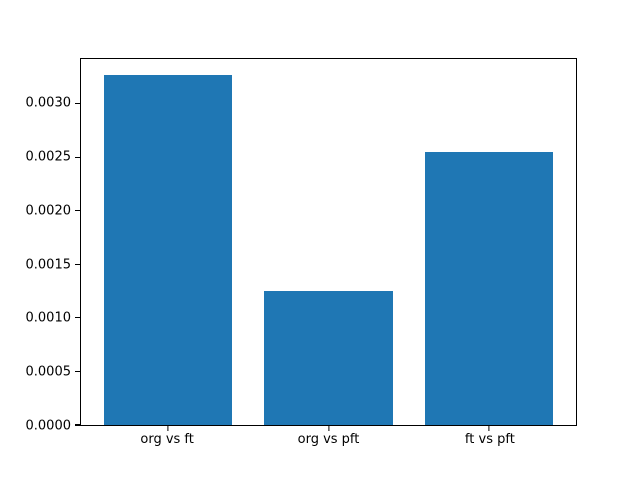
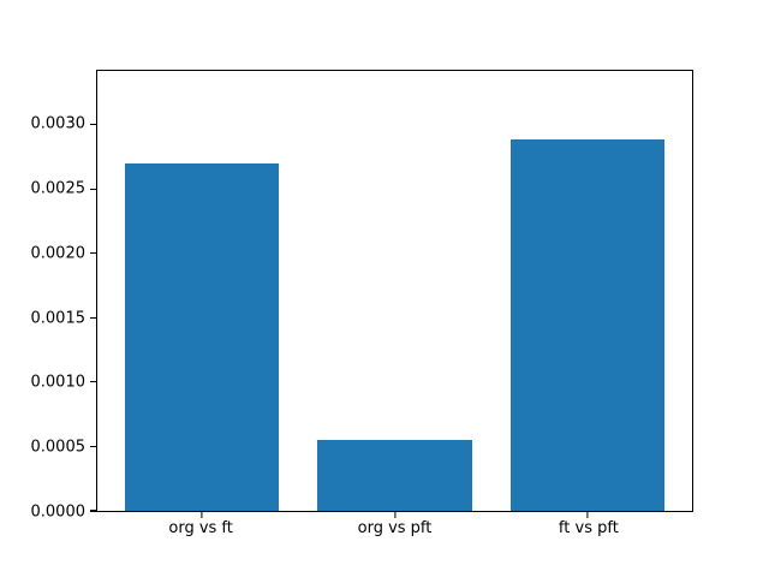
org vs ft: 0.00327 -> 0.00270
org vs pft: 0.00125 -> 0.00055
ft vs pft: 0.00255 -> 0.00289
